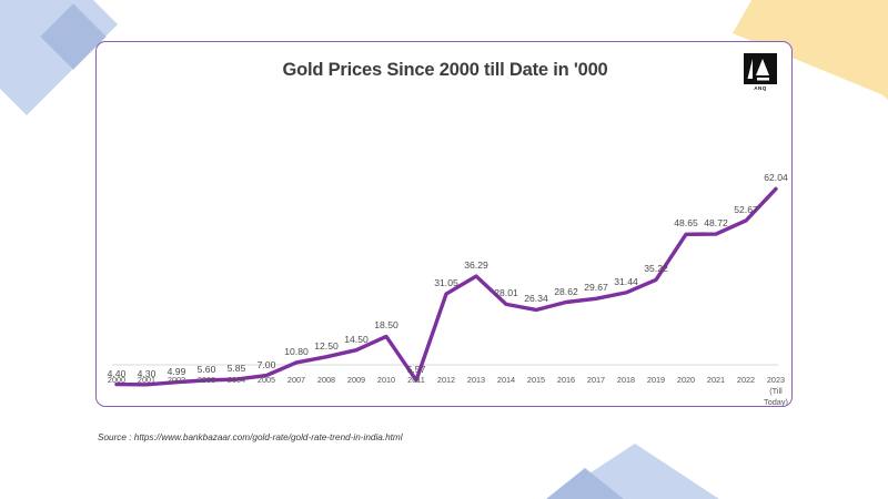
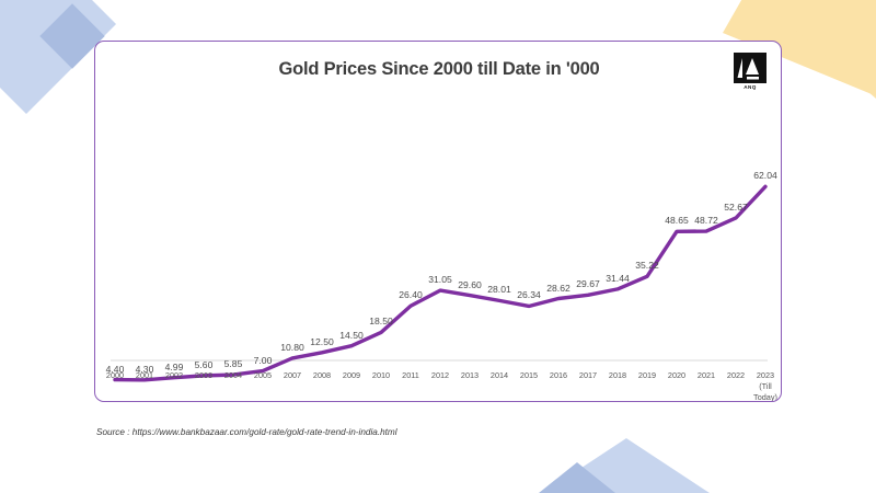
2011: 5.57 -> 26.40
2013: 36.29 -> 29.60
